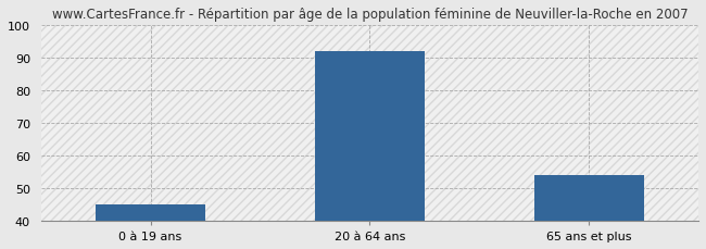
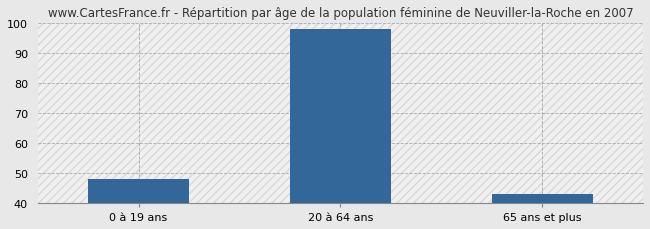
0 à 19 ans: 45 -> 48
20 à 64 ans: 92 -> 98
65 ans et plus: 54 -> 43
